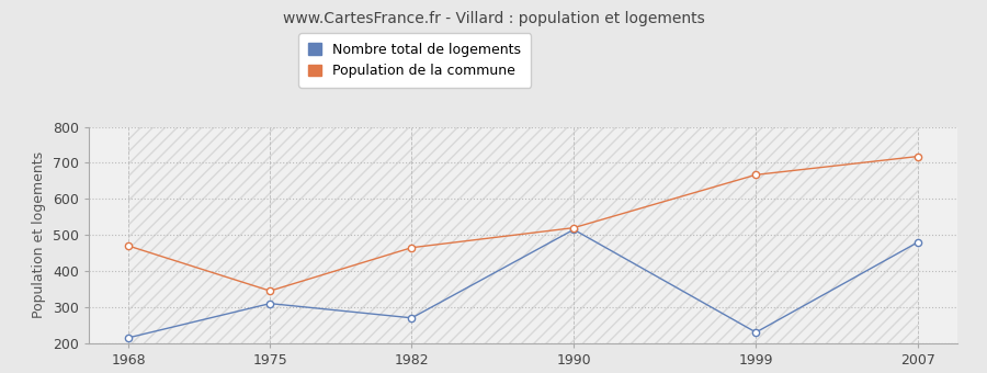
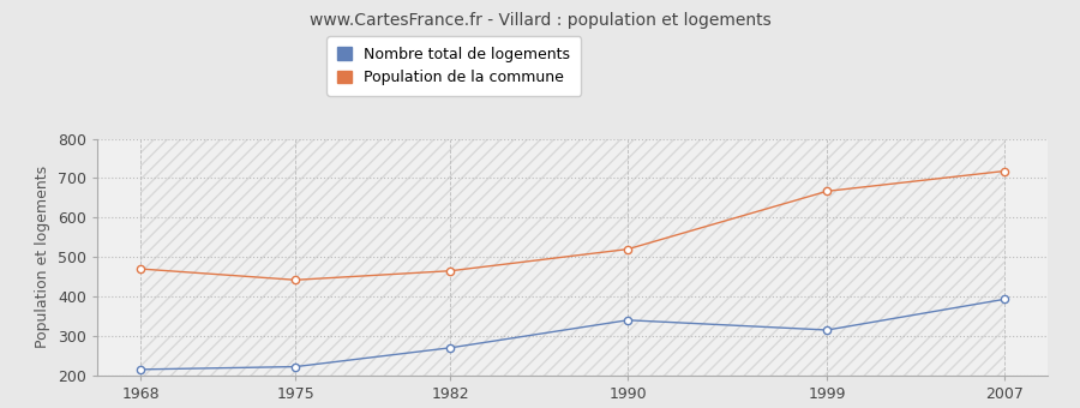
Nombre total de logements/1975: 310 -> 222
Population de la commune/1975: 345 -> 442
Nombre total de logements/1990: 515 -> 340
Nombre total de logements/1999: 230 -> 315
Nombre total de logements/2007: 480 -> 393
